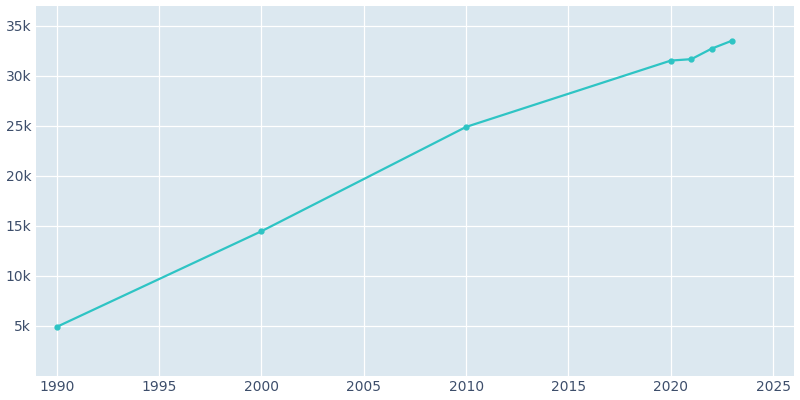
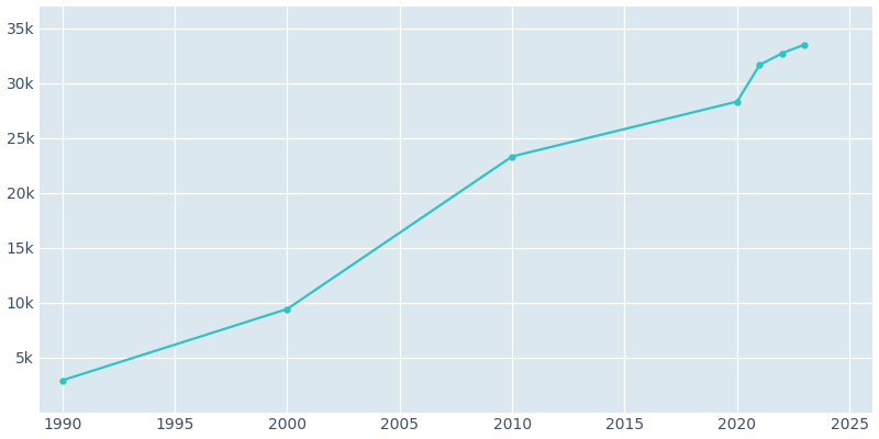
1990: 4.9k -> 2.9k
2000: 14.4k -> 9.4k
2010: 24.9k -> 23.3k
2020: 31.5k -> 28.3k
